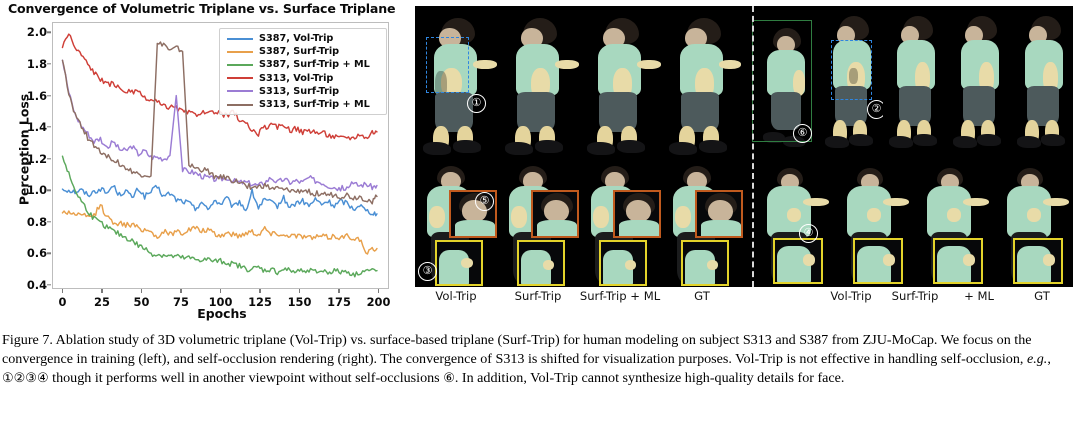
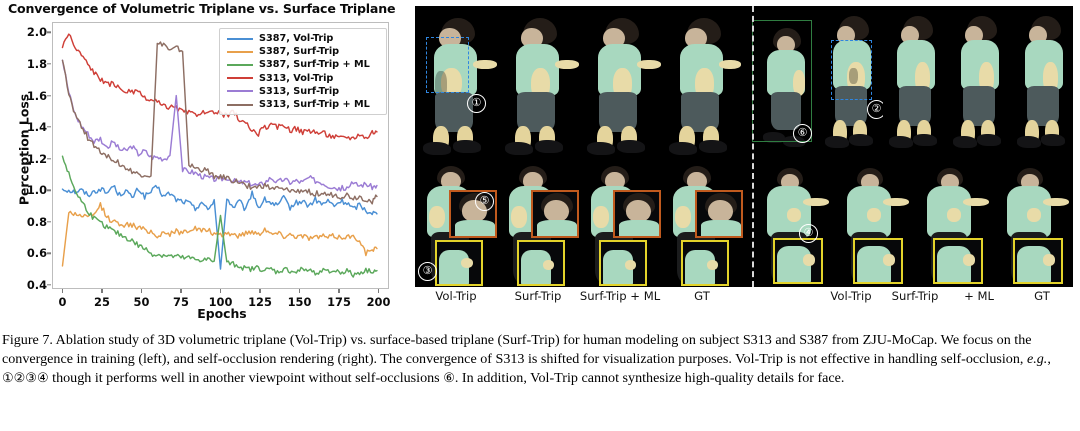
S387, Surf-Trip/0: 0.86 -> 0.52
S387, Vol-Trip/100: 0.91 -> 0.50
S387, Surf-Trip + ML/100: 0.55 -> 0.84
